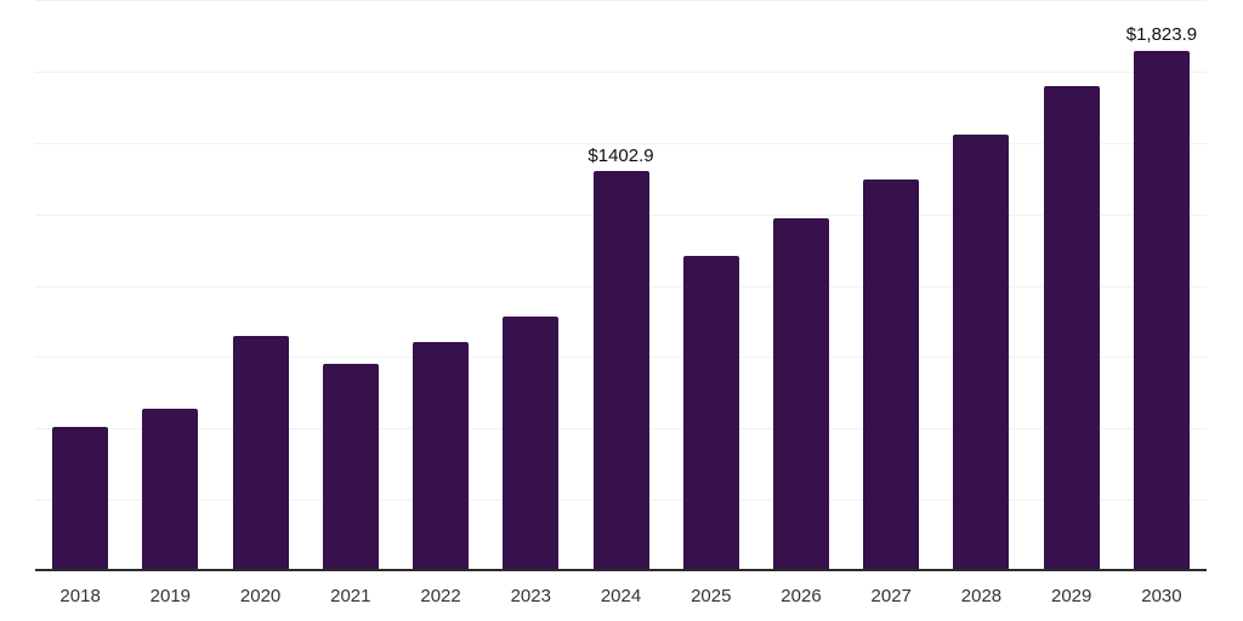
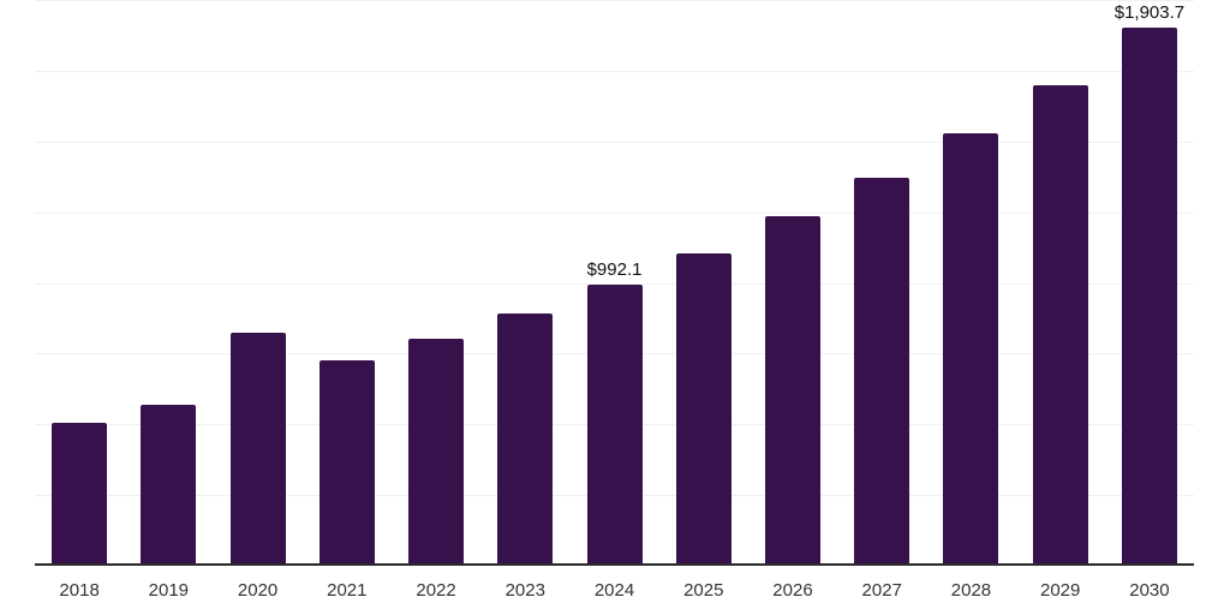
2024: $1402.9 -> $992.1
2030: $1,823.9 -> $1,903.7
